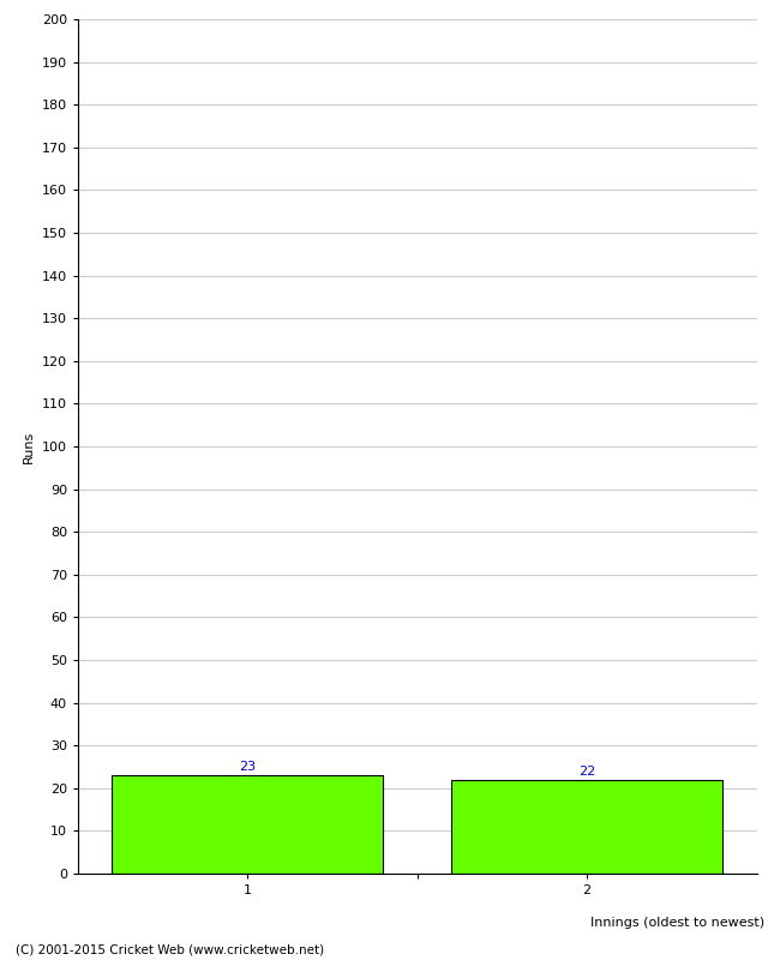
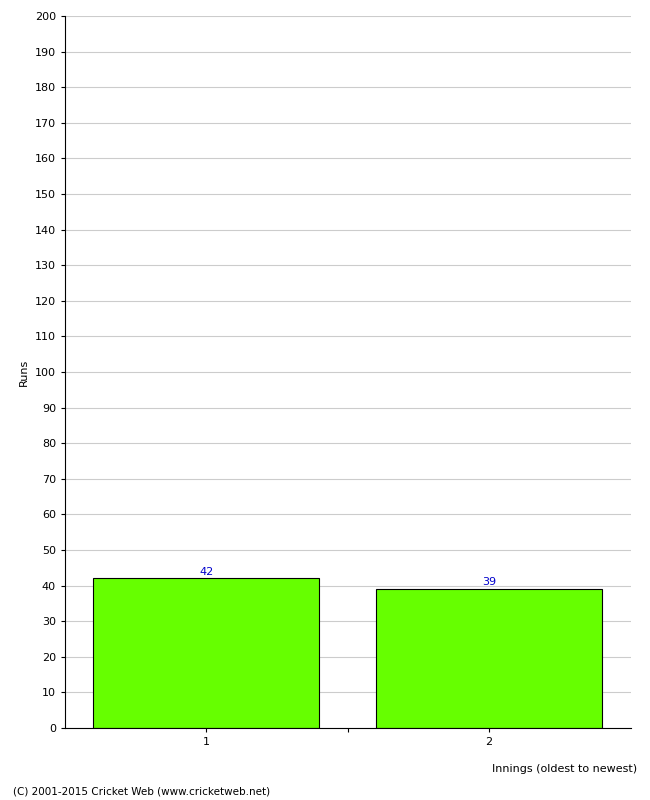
1: 23 -> 42
2: 22 -> 39
